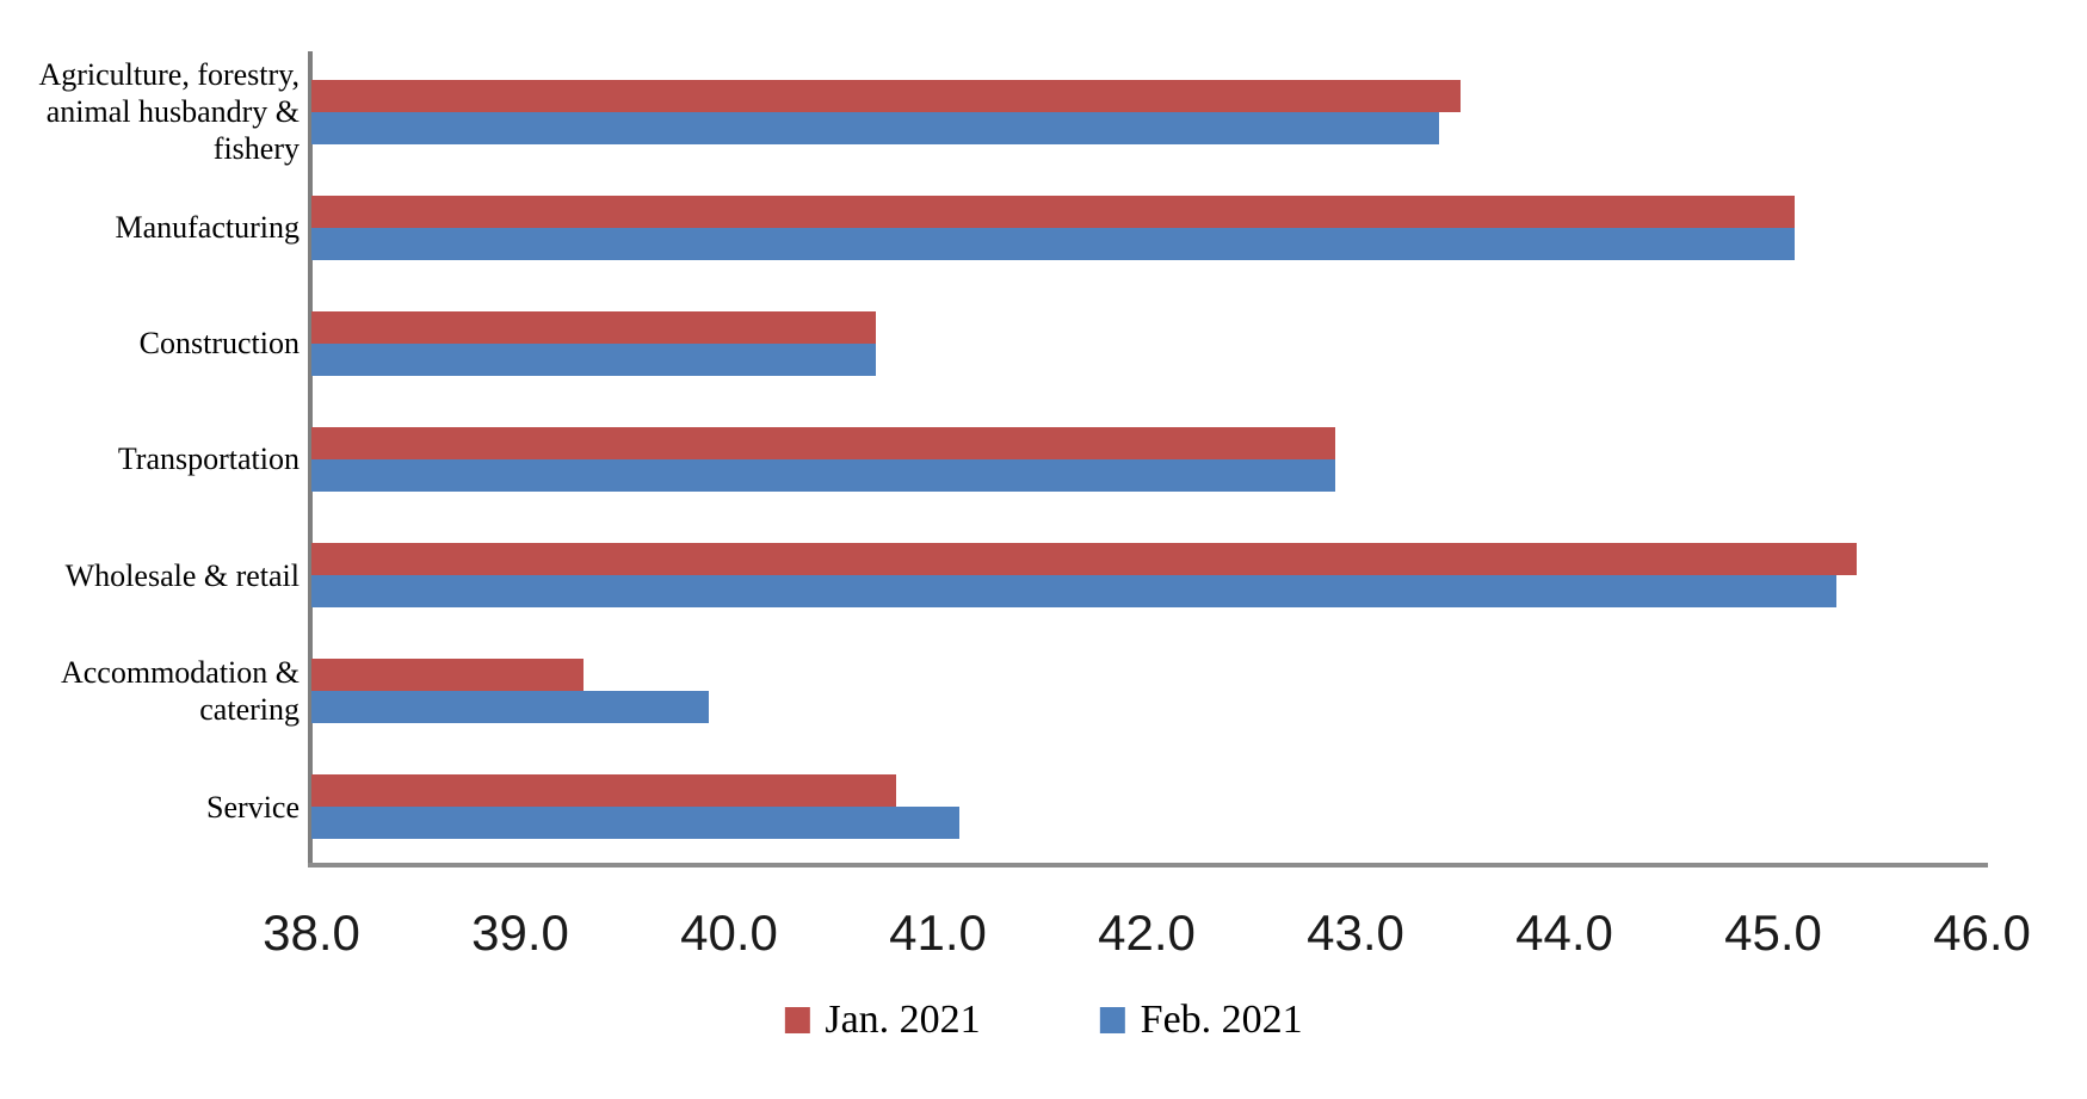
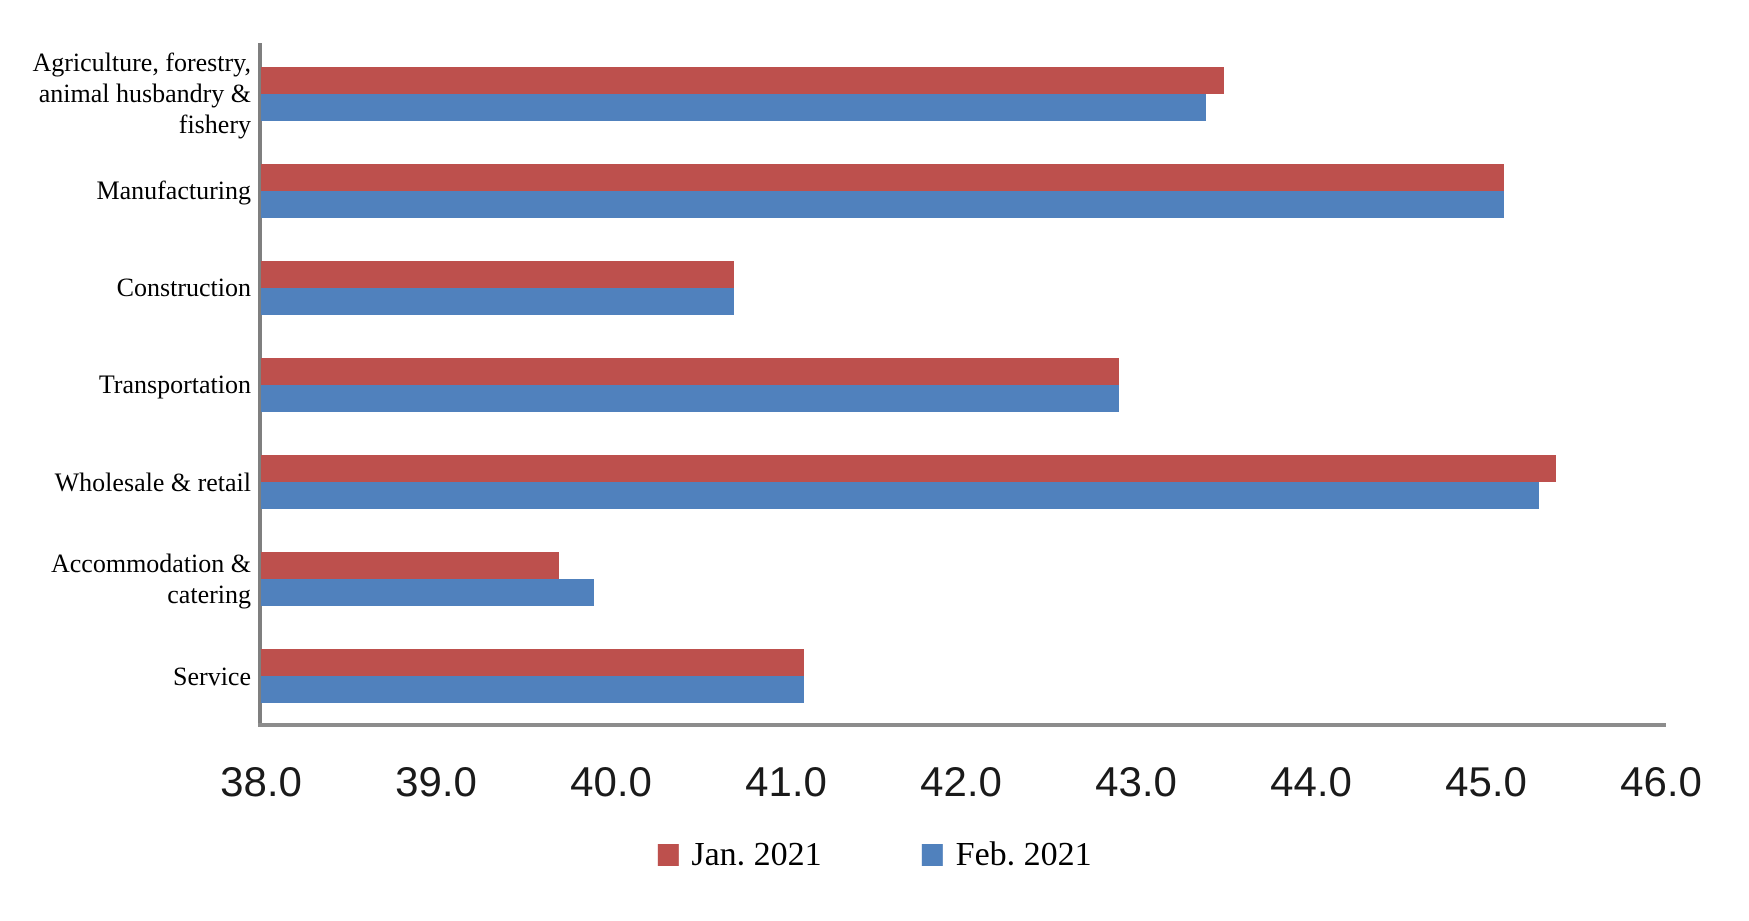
Jan. 2021/Accommodation & catering: 39.3 -> 39.7
Jan. 2021/Service: 40.8 -> 41.1
